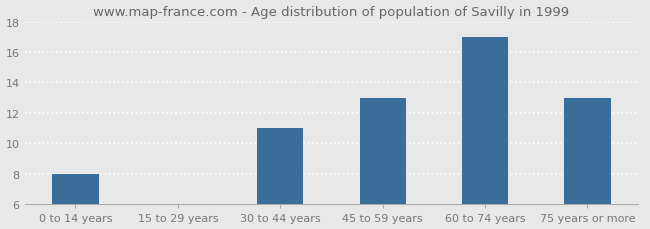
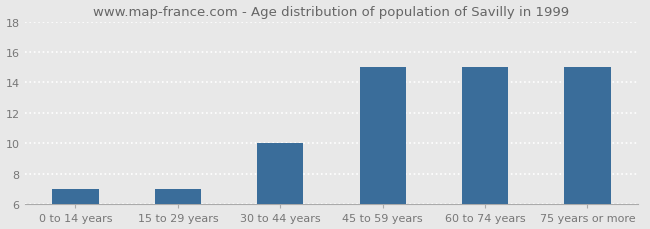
0 to 14 years: 8 -> 7
15 to 29 years: 6 -> 7
30 to 44 years: 11 -> 10
45 to 59 years: 13 -> 15
60 to 74 years: 17 -> 15
75 years or more: 13 -> 15
